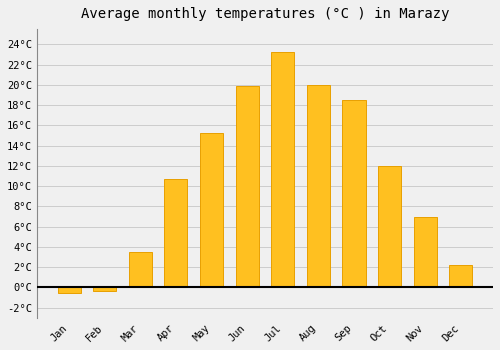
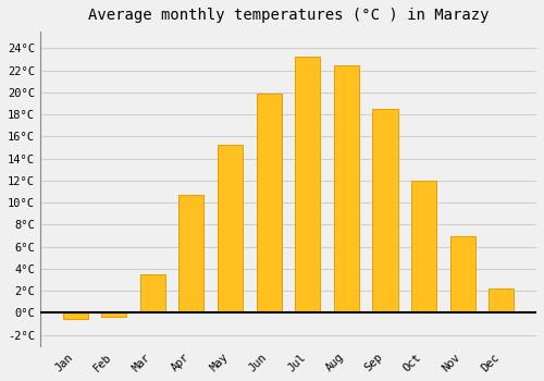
Aug: 20.0°C -> 22.4°C
